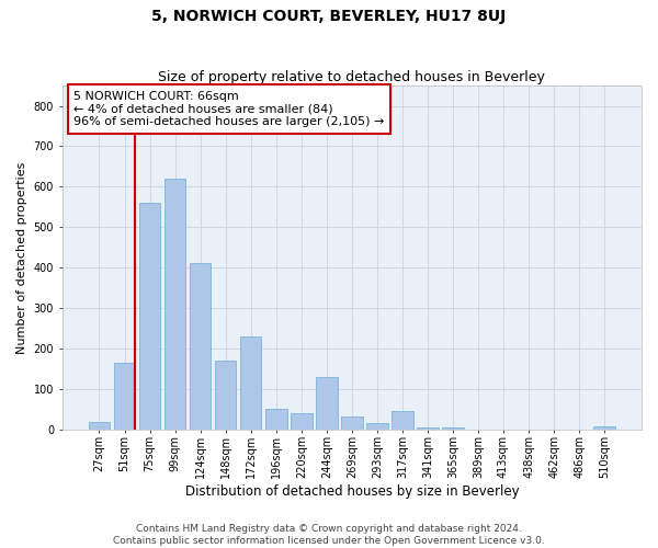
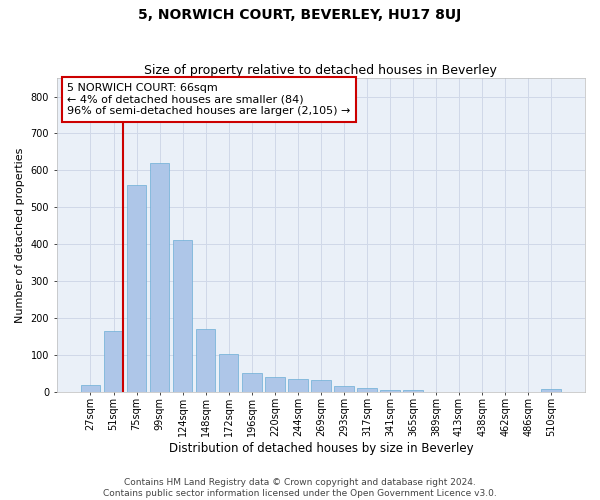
172sqm: 230 -> 102
244sqm: 130 -> 35
317sqm: 45 -> 10
